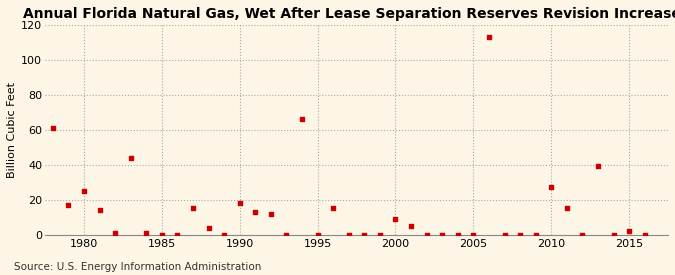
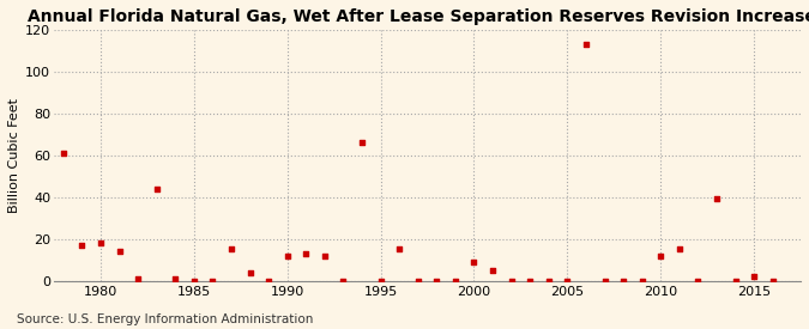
1980: 25 -> 18
1990: 18 -> 12
2010: 27 -> 12
